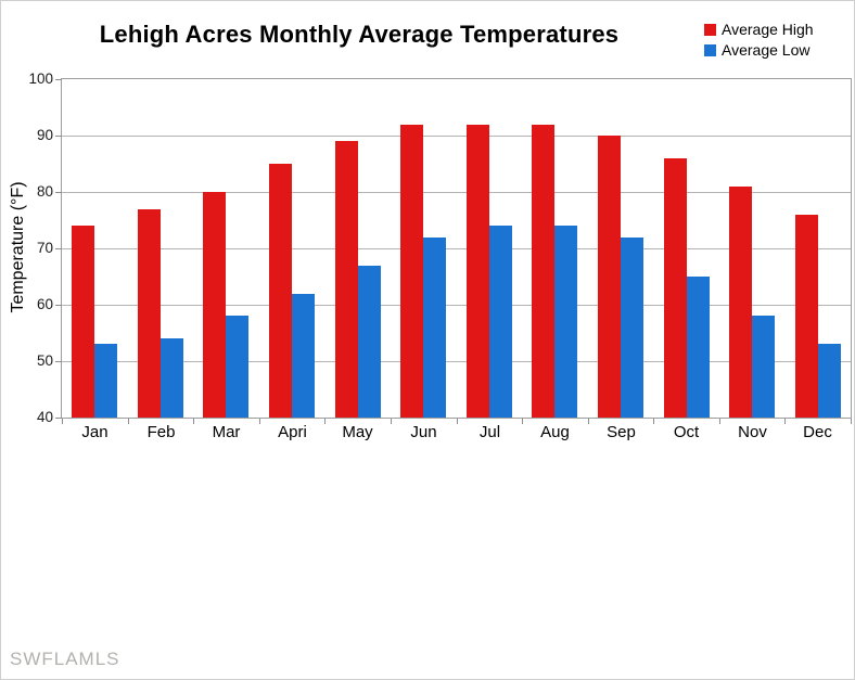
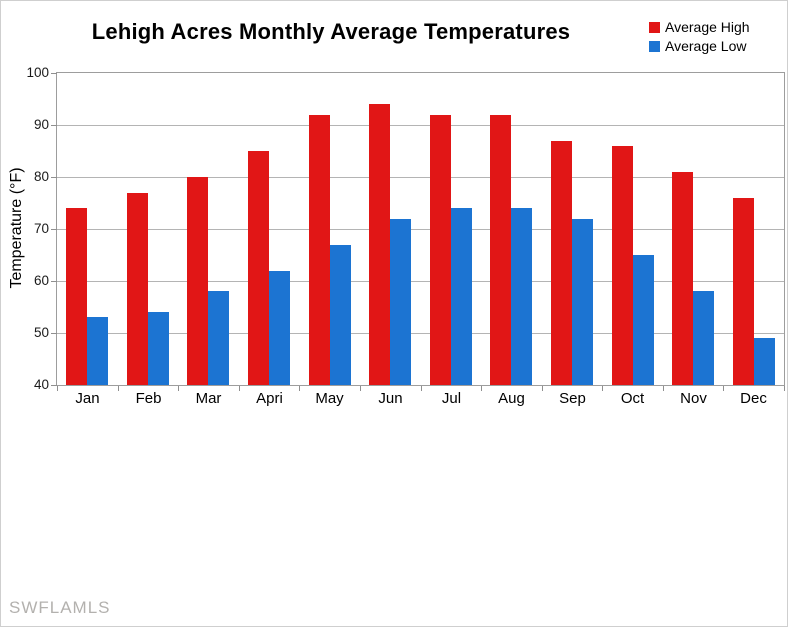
Average High/May: 89 -> 92
Average High/Jun: 92 -> 94
Average High/Sep: 90 -> 87
Average Low/Dec: 53 -> 49
